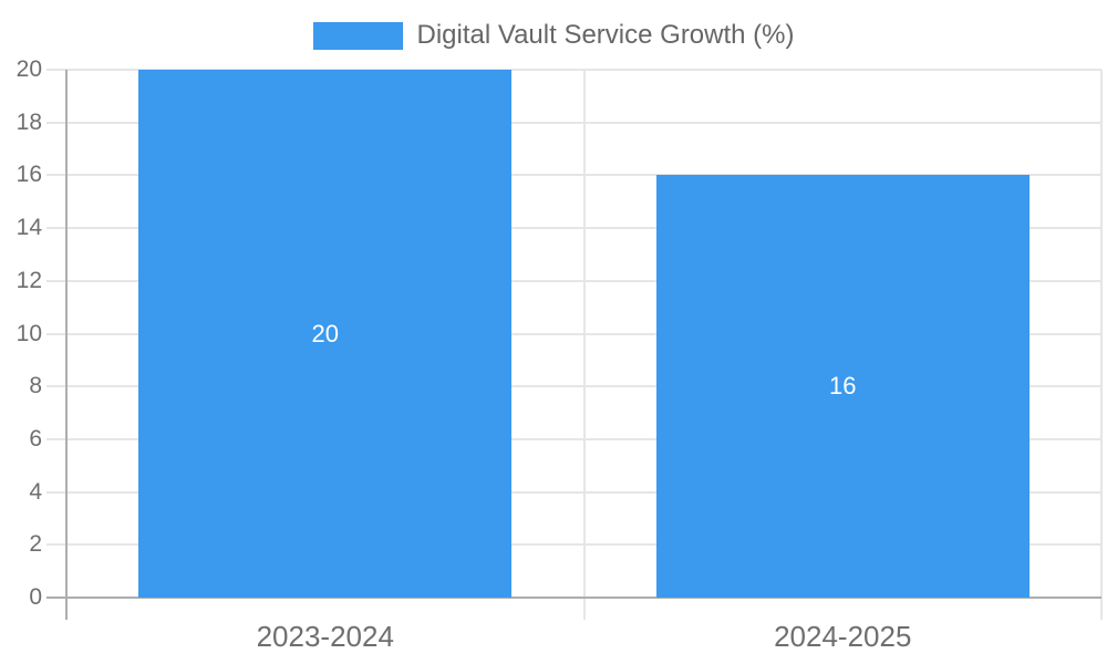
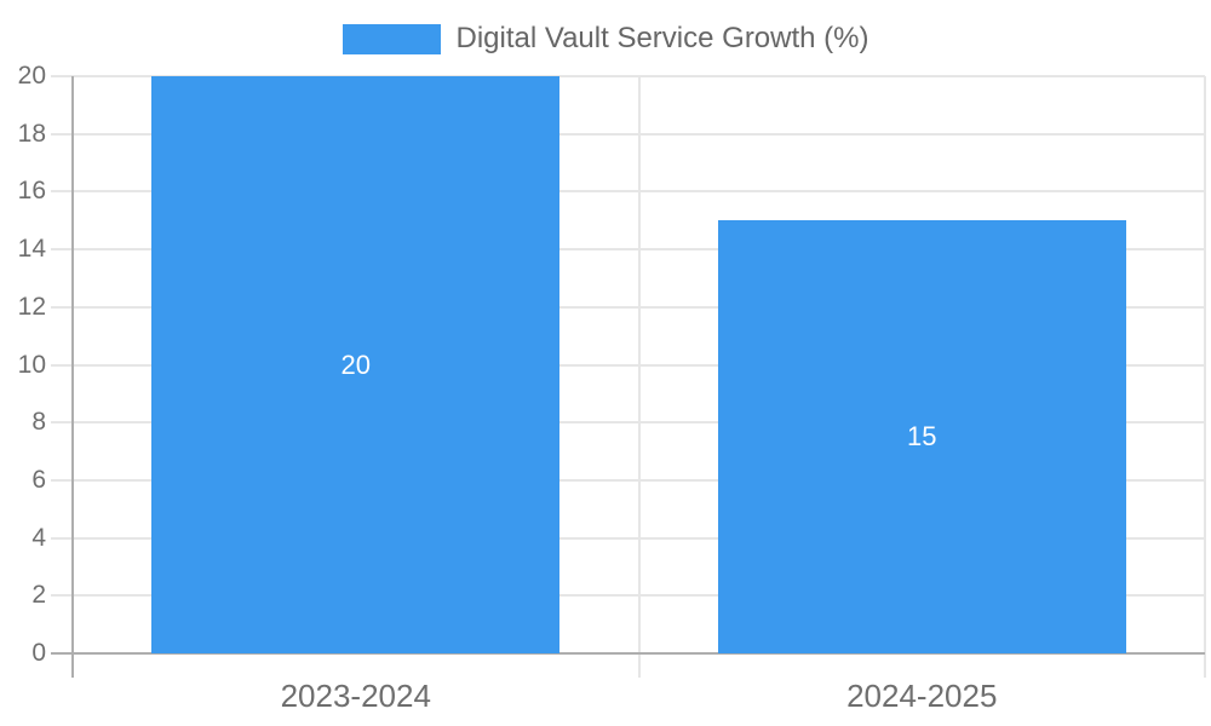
2024-2025: 16 -> 15
